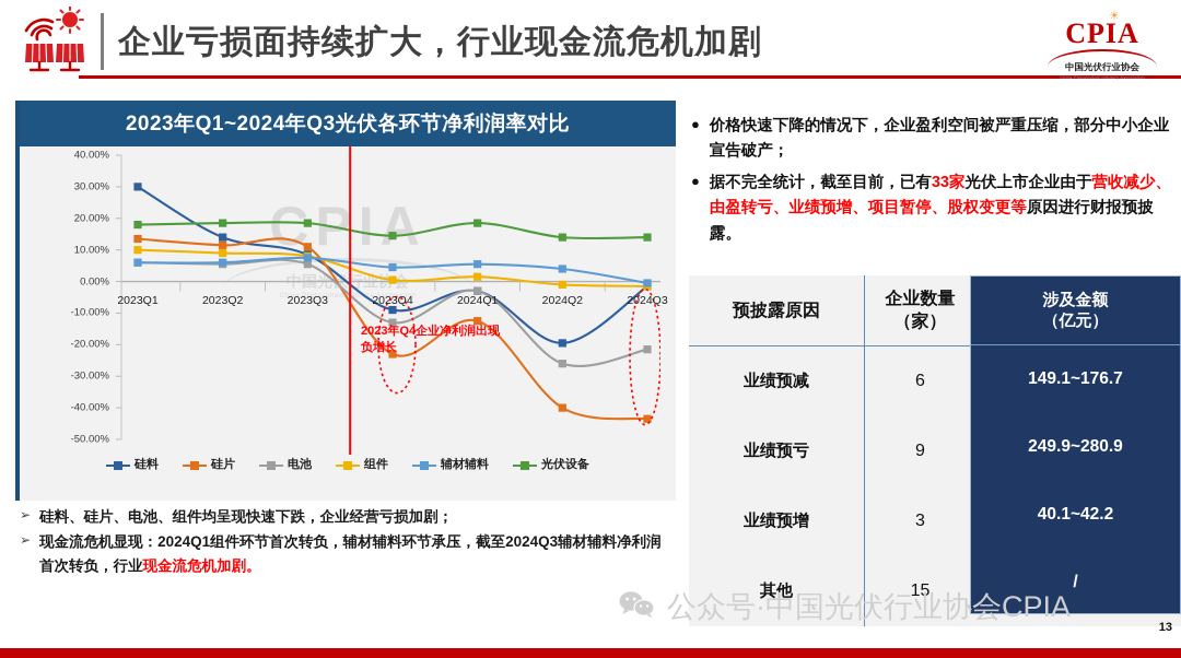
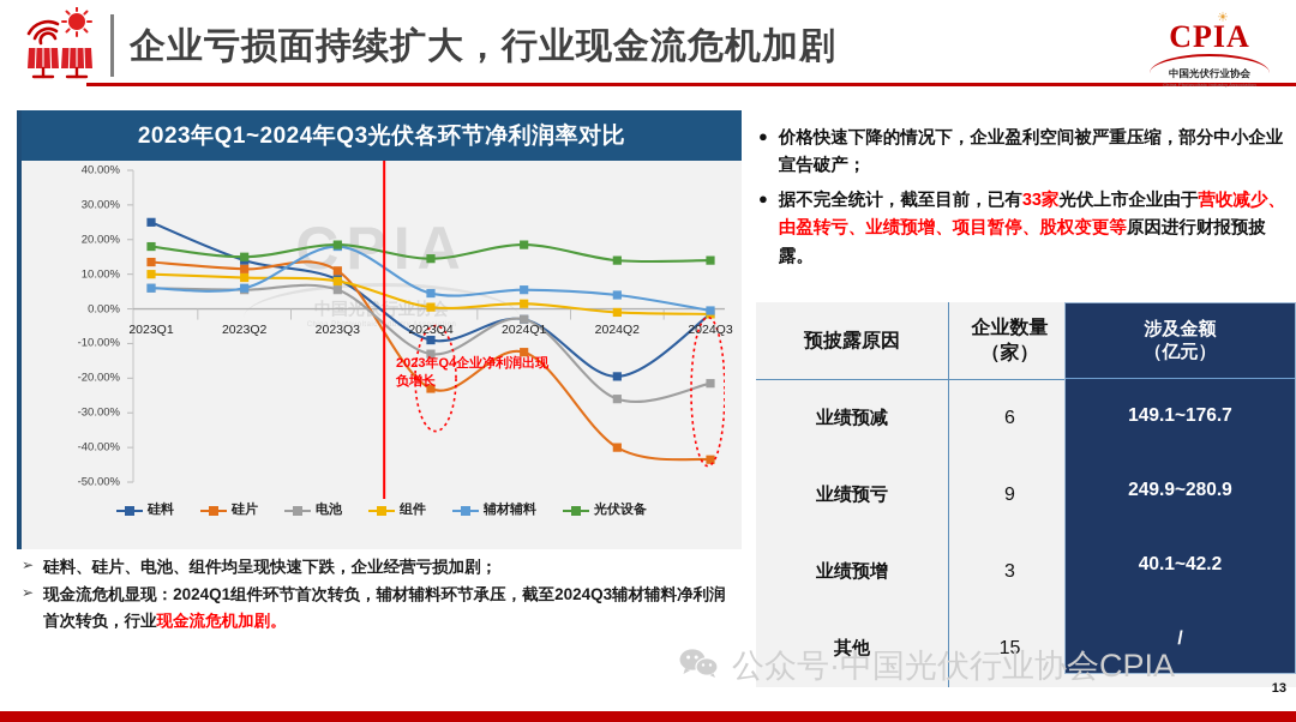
硅料/2023Q1: 30% -> 25%
光伏设备/2023Q2: 18% -> 15%
辅材辅料/2023Q3: 8% -> 18%
